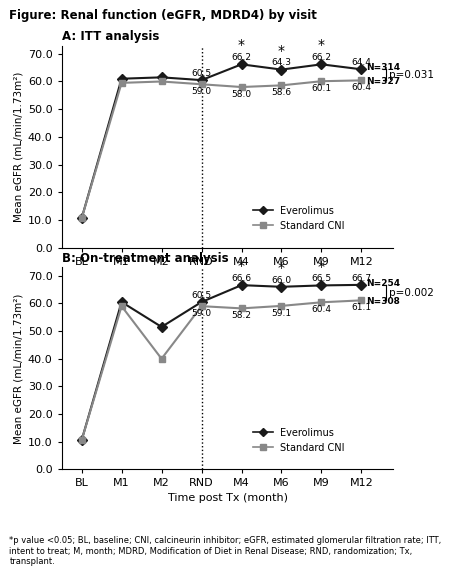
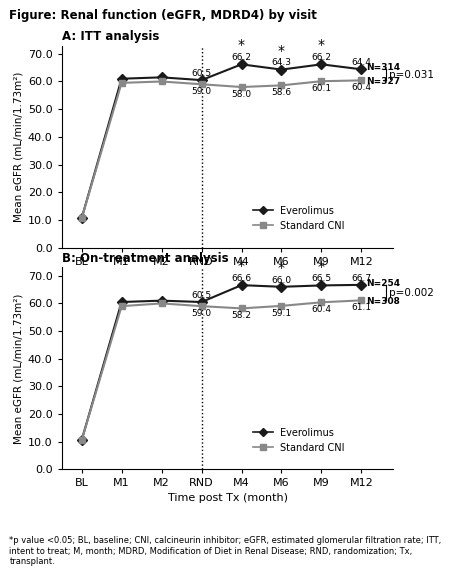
B: On-treatment analysis/Everolimus/M2: 51.5 -> 61.0
B: On-treatment analysis/Standard CNI/M2: 40.0 -> 60.0
